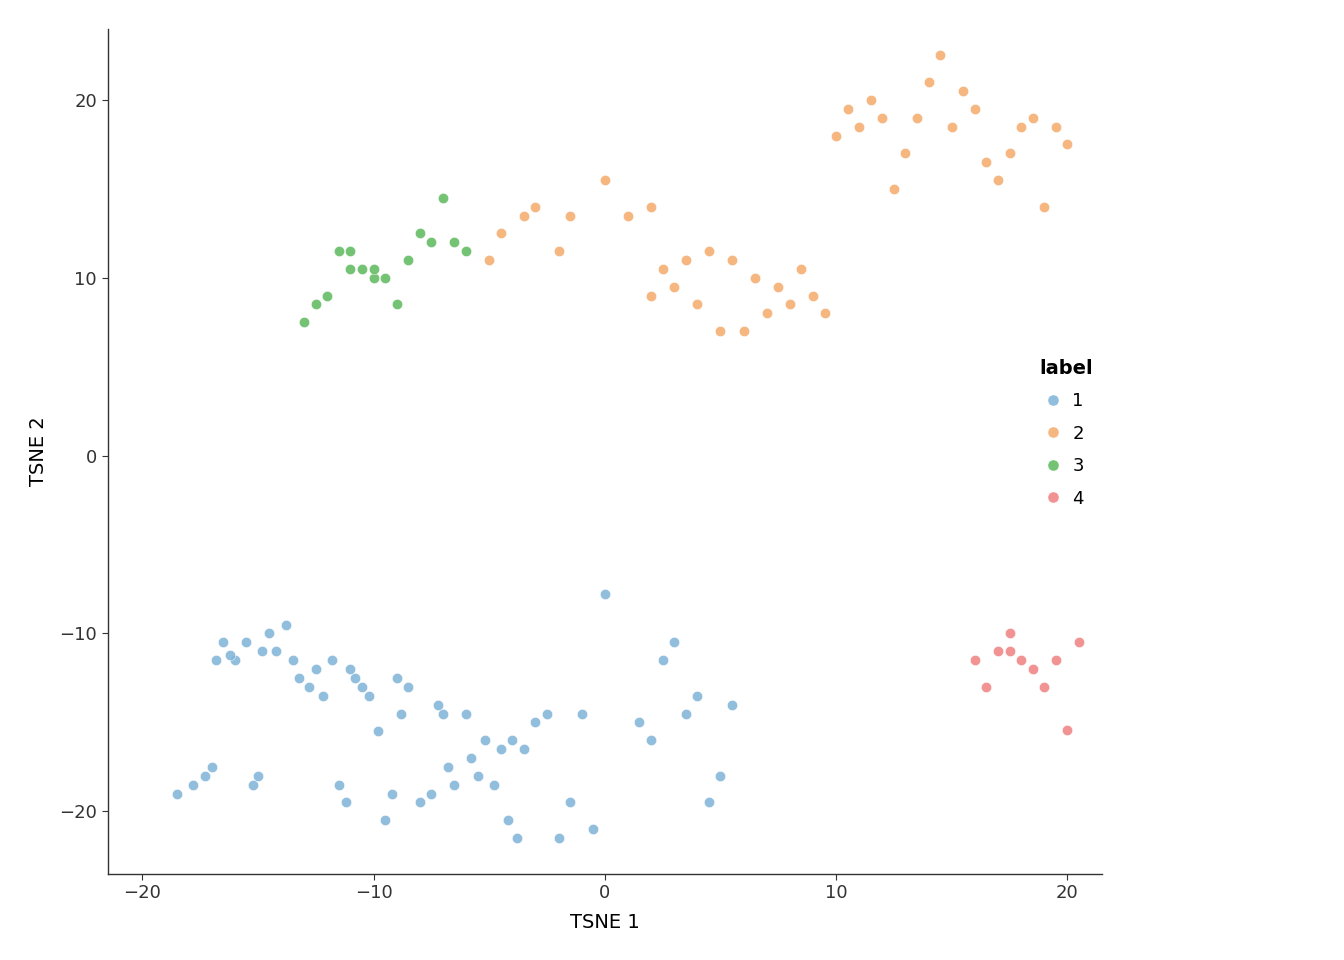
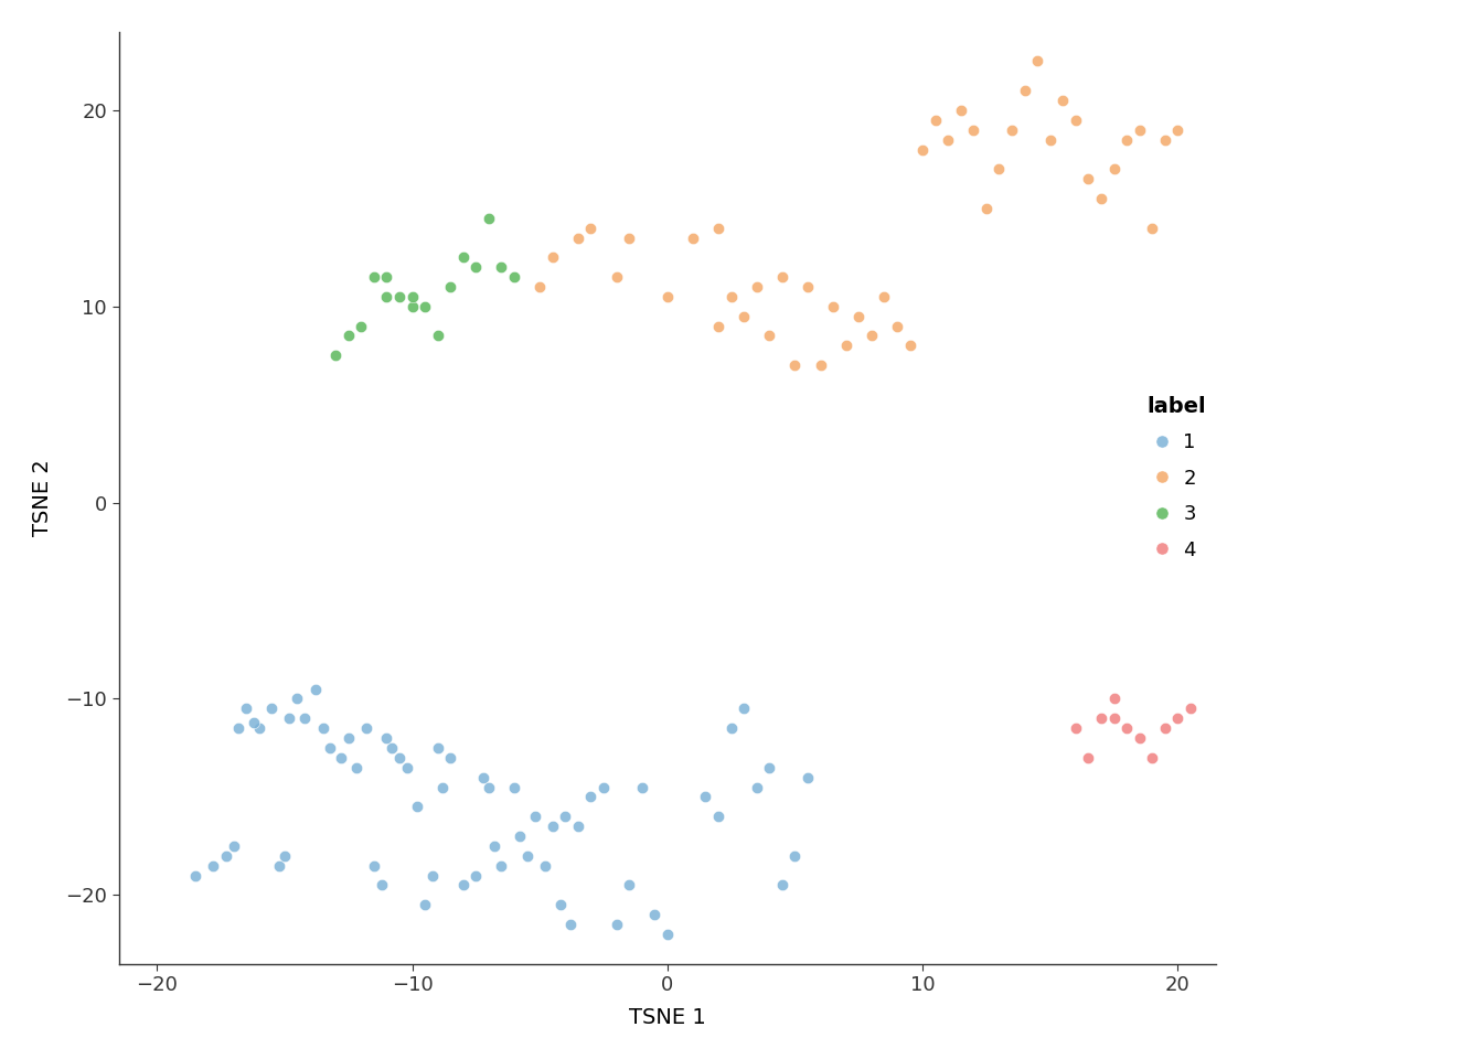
1/0: -7.8 -> -22.0
2/0: 15.5 -> 10.5
2/20: 17.5 -> 19.0
4/20: -15.4 -> -11.0
